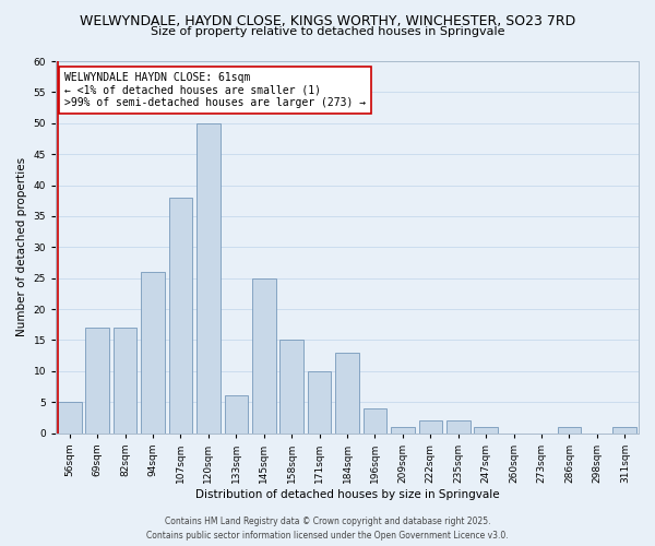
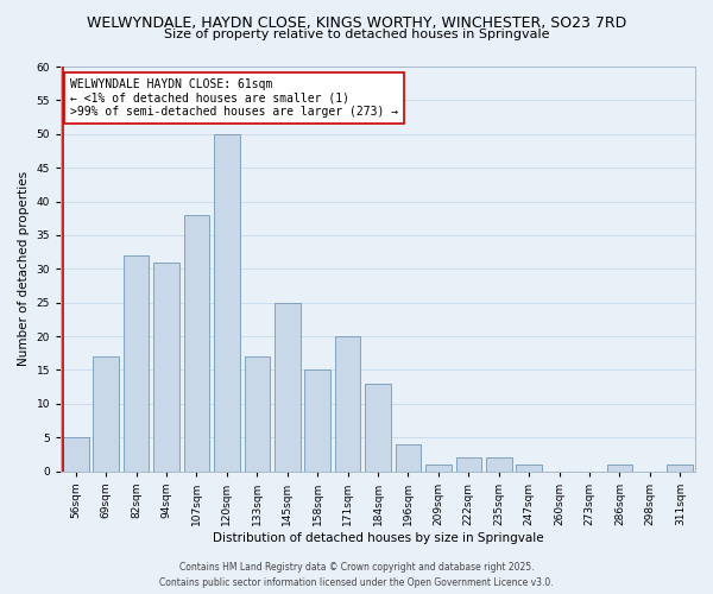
82sqm: 17 -> 32
94sqm: 26 -> 31
133sqm: 6 -> 17
171sqm: 10 -> 20
